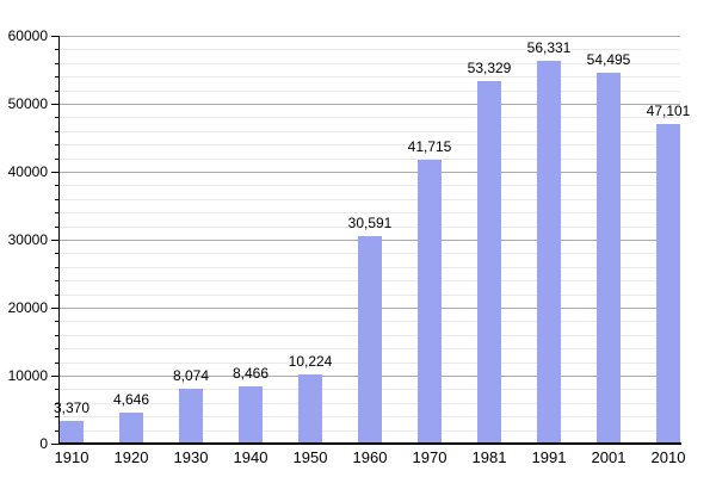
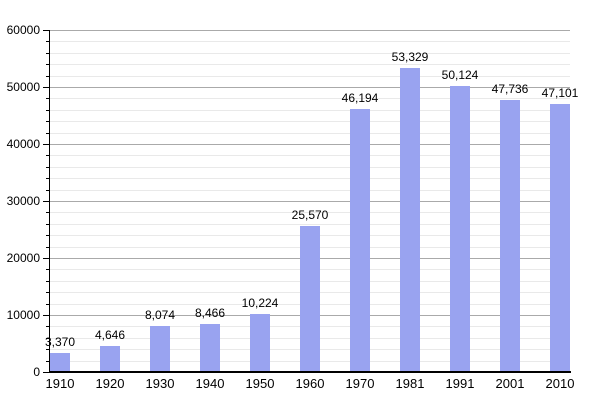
1960: 30,591 -> 25,570
1970: 41,715 -> 46,194
1991: 56,331 -> 50,124
2001: 54,495 -> 47,736
